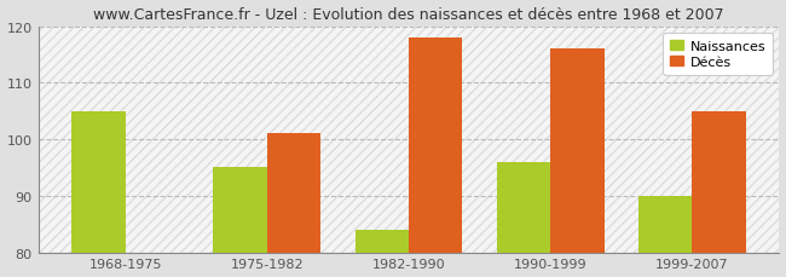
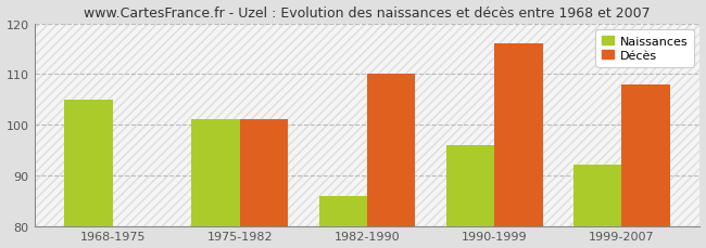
Naissances/1975-1982: 95 -> 101
Naissances/1982-1990: 84 -> 86
Décès/1982-1990: 118 -> 110
Naissances/1999-2007: 90 -> 92
Décès/1999-2007: 105 -> 108
